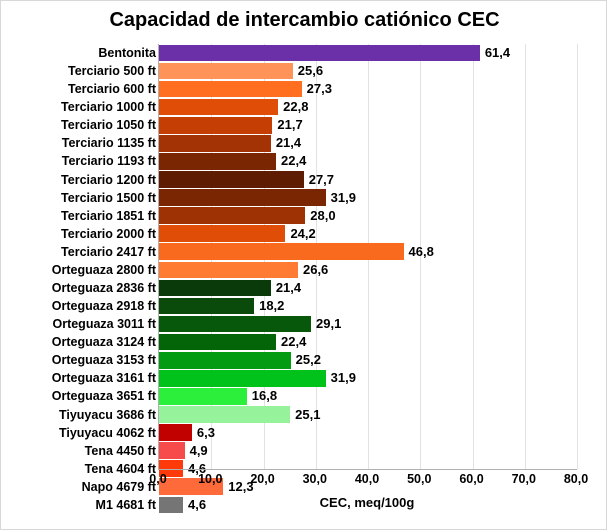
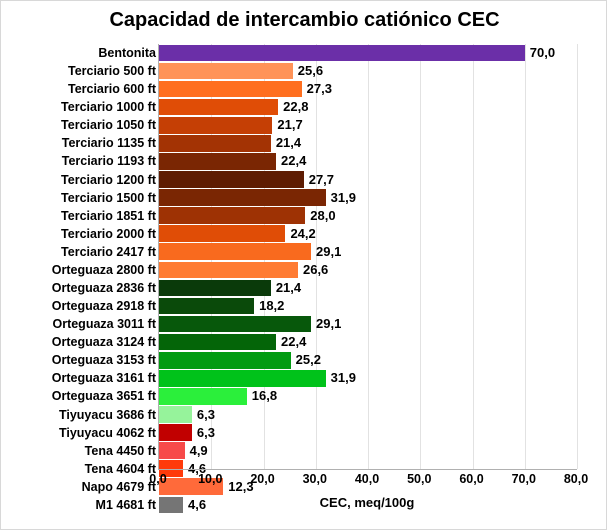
Bentonita: 61,4 -> 70,0
Terciario 2417 ft: 46,8 -> 29,1
Tiyuyacu 3686 ft: 25,1 -> 6,3
